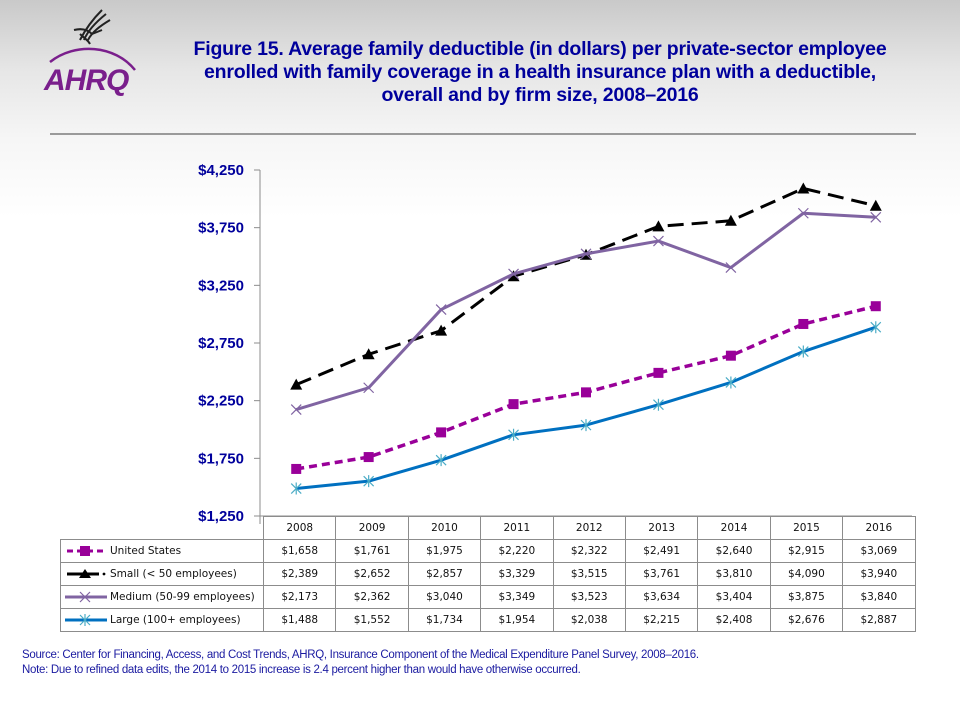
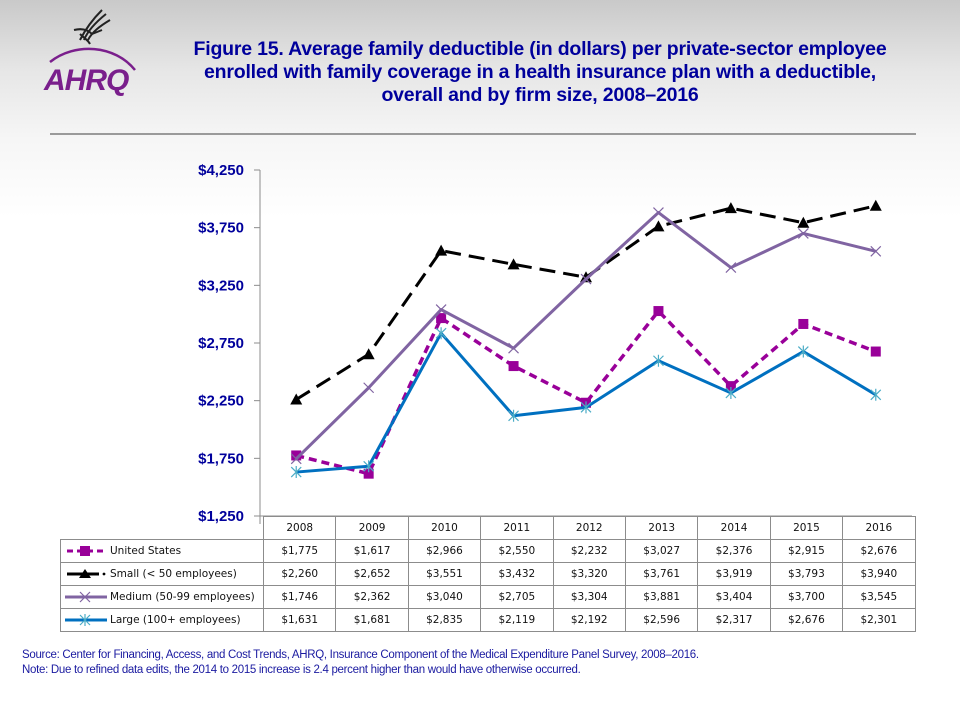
United States/2008: $1,658 -> $1,775
Small (< 50 employees)/2008: $2,389 -> $2,260
Medium (50-99 employees)/2008: $2,173 -> $1,746
Large (100+ employees)/2008: $1,488 -> $1,631
United States/2009: $1,761 -> $1,617
Large (100+ employees)/2009: $1,552 -> $1,681
United States/2010: $1,975 -> $2,966
Small (< 50 employees)/2010: $2,857 -> $3,551
Large (100+ employees)/2010: $1,734 -> $2,835
United States/2011: $2,220 -> $2,550
Small (< 50 employees)/2011: $3,329 -> $3,432
Medium (50-99 employees)/2011: $3,349 -> $2,705
Large (100+ employees)/2011: $1,954 -> $2,119
United States/2012: $2,322 -> $2,232
Small (< 50 employees)/2012: $3,515 -> $3,320
Medium (50-99 employees)/2012: $3,523 -> $3,304
Large (100+ employees)/2012: $2,038 -> $2,192
United States/2013: $2,491 -> $3,027
Medium (50-99 employees)/2013: $3,634 -> $3,881
Large (100+ employees)/2013: $2,215 -> $2,596
United States/2014: $2,640 -> $2,376
Small (< 50 employees)/2014: $3,810 -> $3,919
Large (100+ employees)/2014: $2,408 -> $2,317
Small (< 50 employees)/2015: $4,090 -> $3,793
Medium (50-99 employees)/2015: $3,875 -> $3,700
United States/2016: $3,069 -> $2,676
Medium (50-99 employees)/2016: $3,840 -> $3,545
Large (100+ employees)/2016: $2,887 -> $2,301
